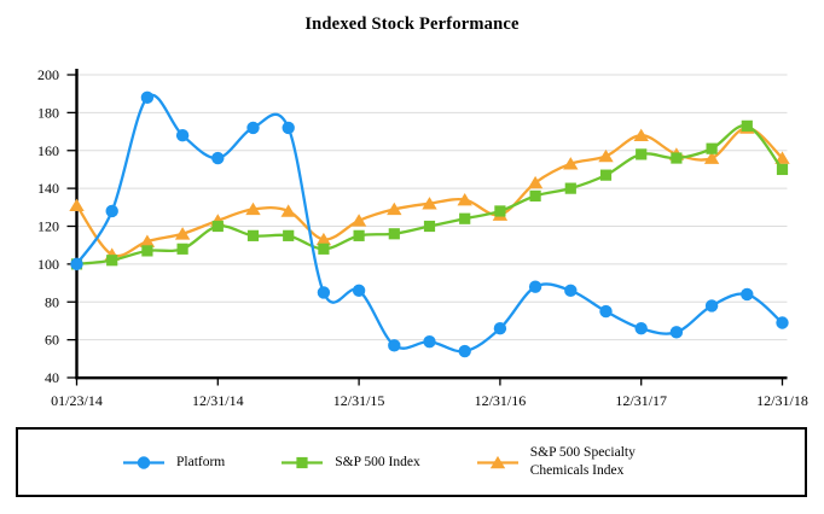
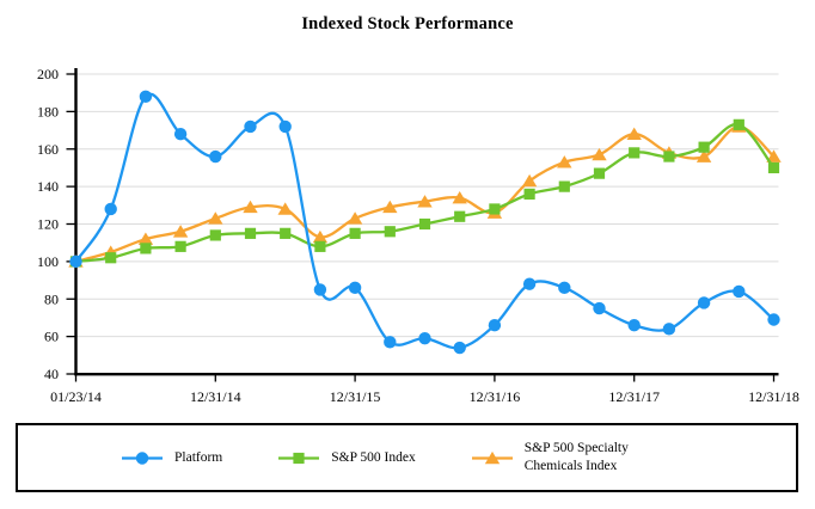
S&P 500 Specialty Chemicals Index/01/23/14: 131 -> 100
S&P 500 Index/12/31/14: 120 -> 114
